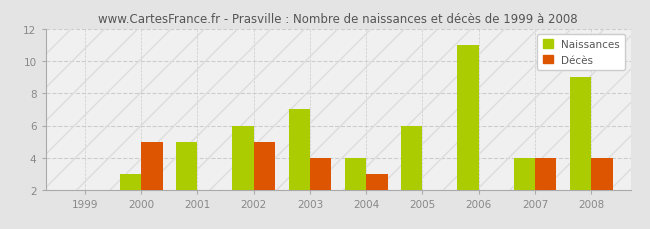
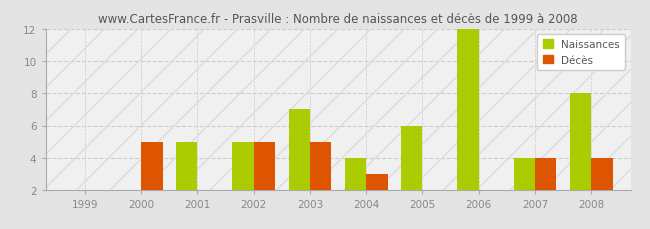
Naissances/2000: 3 -> 2
Naissances/2002: 6 -> 5
Décès/2003: 4 -> 5
Naissances/2006: 11 -> 12
Naissances/2008: 9 -> 8
